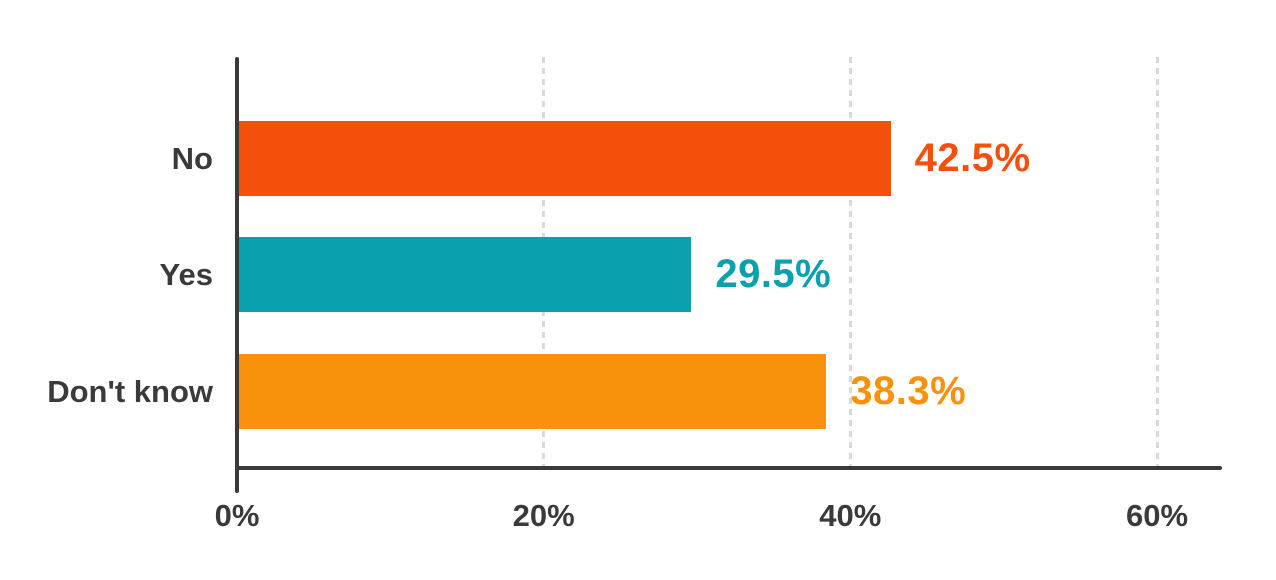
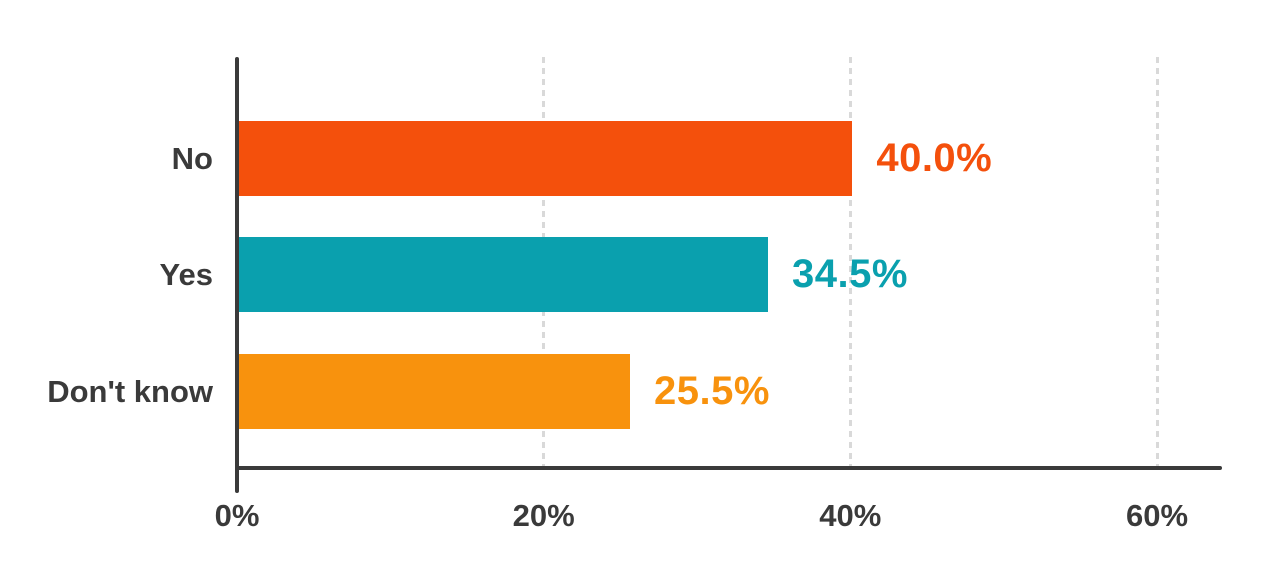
No: 42.5% -> 40.0%
Yes: 29.5% -> 34.5%
Don't know: 38.3% -> 25.5%
